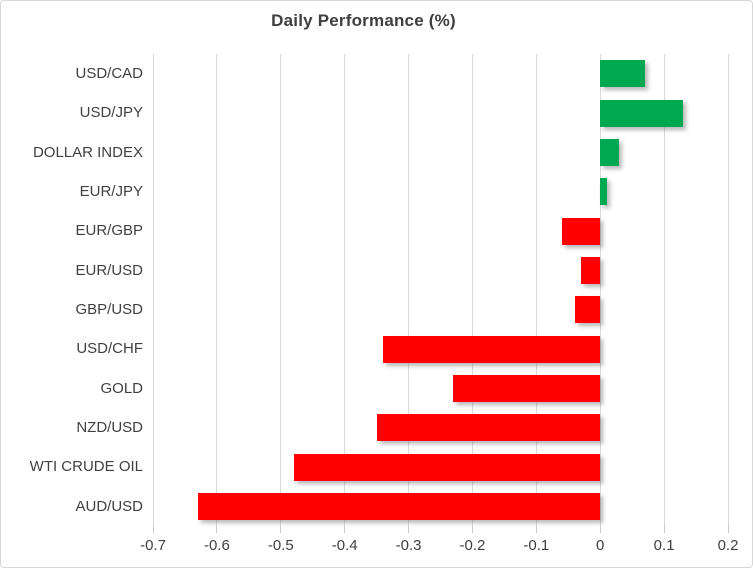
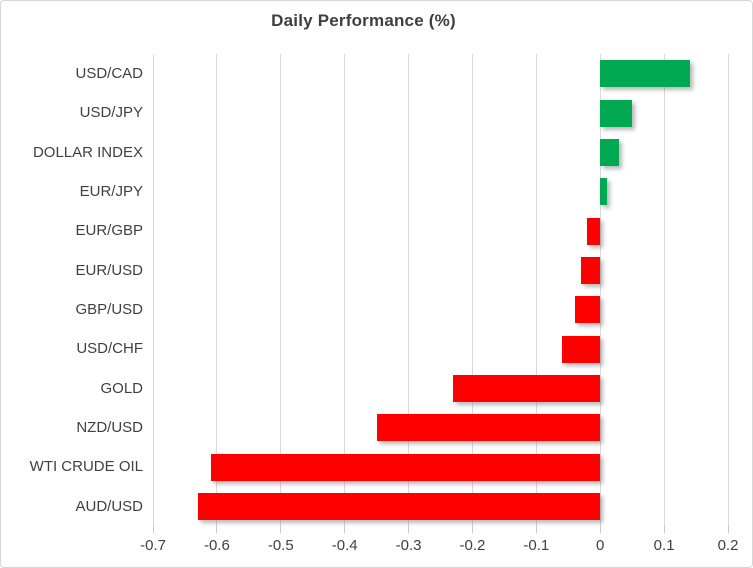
USD/CAD: 0.07 -> 0.14
USD/JPY: 0.13 -> 0.05
EUR/GBP: -0.06 -> -0.02
USD/CHF: -0.34 -> -0.06
WTI CRUDE OIL: -0.48 -> -0.61
